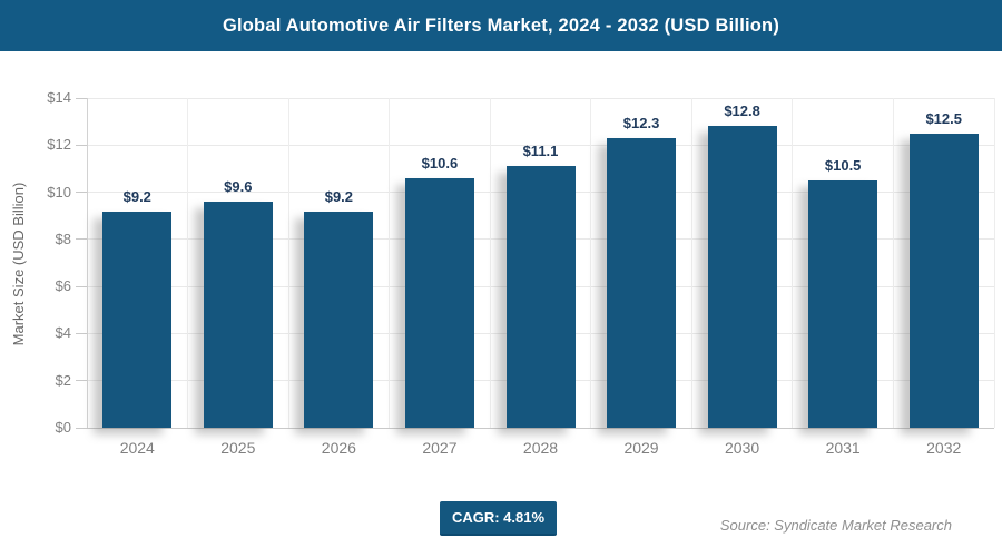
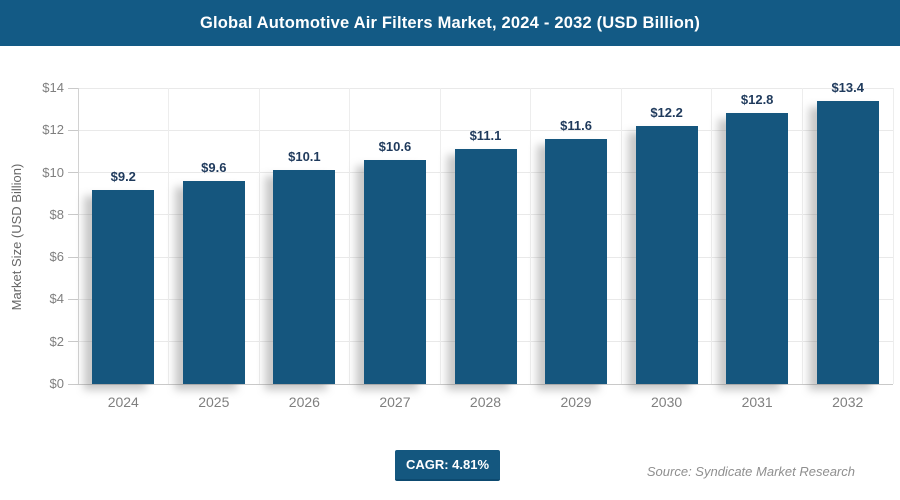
2026: $9.2 -> $10.1
2029: $12.3 -> $11.6
2030: $12.8 -> $12.2
2031: $10.5 -> $12.8
2032: $12.5 -> $13.4
